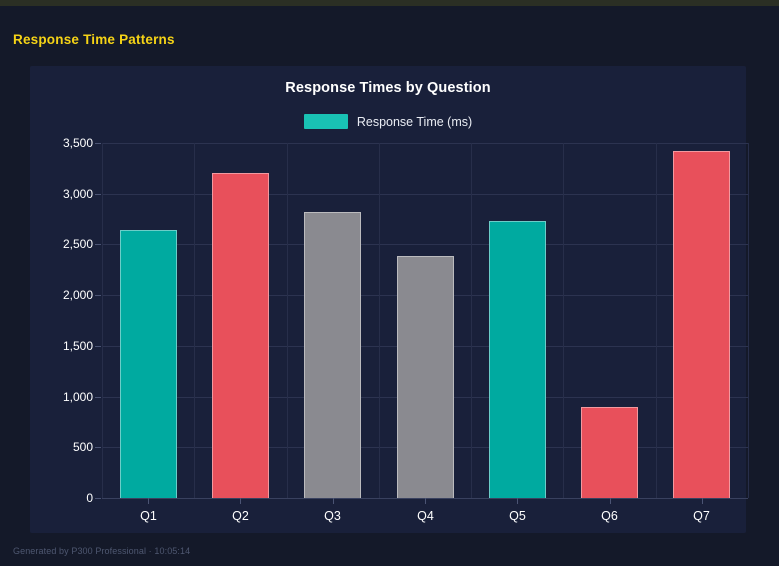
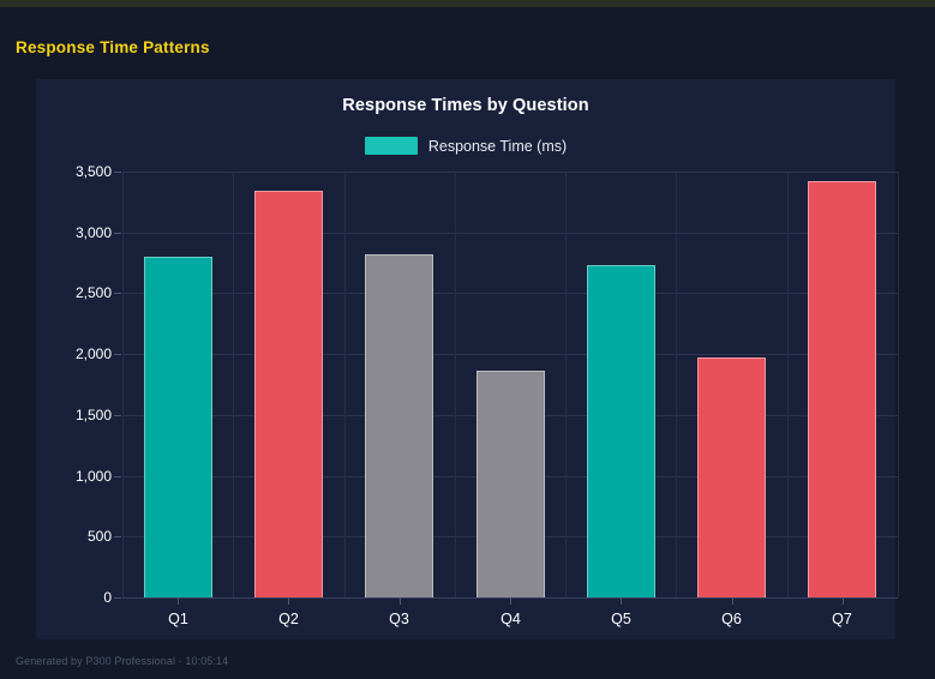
Q1: 2640 -> 2800
Q2: 3200 -> 3340
Q4: 2390 -> 1860
Q6: 900 -> 1970
